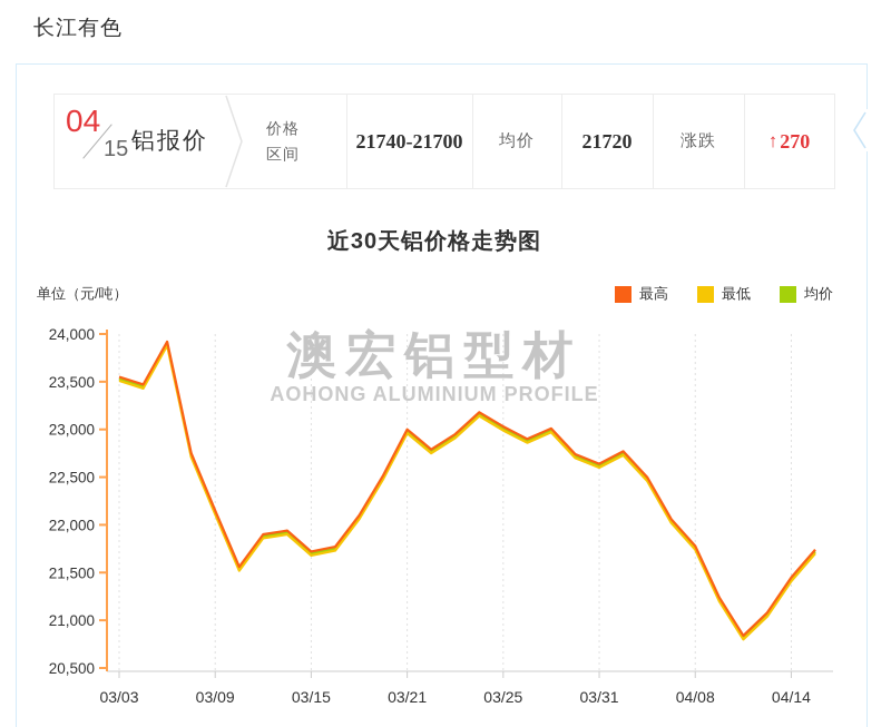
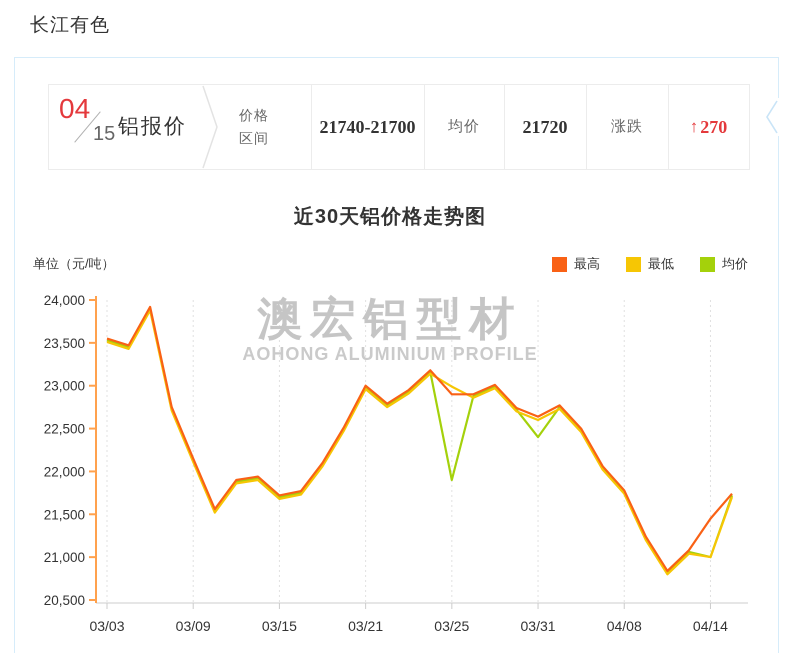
最高/03/25: 23000 -> 22900
均价/03/25: 23000 -> 21900
均价/03/31: 22600 -> 22400
最低/04/14: 21400 -> 21000
均价/04/14: 21400 -> 21000
